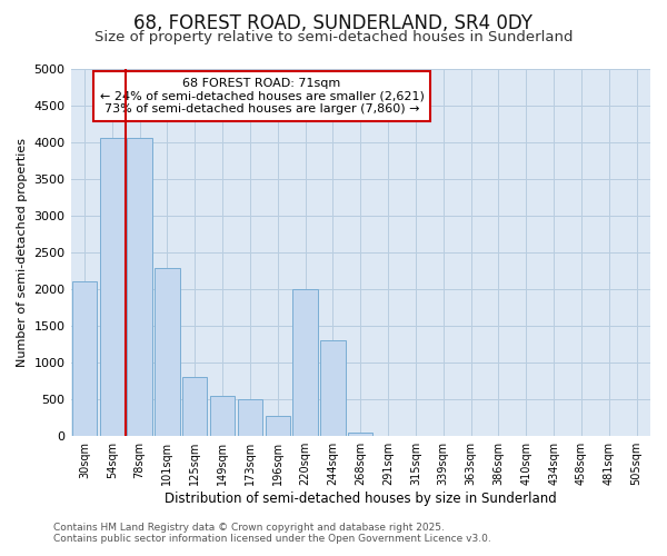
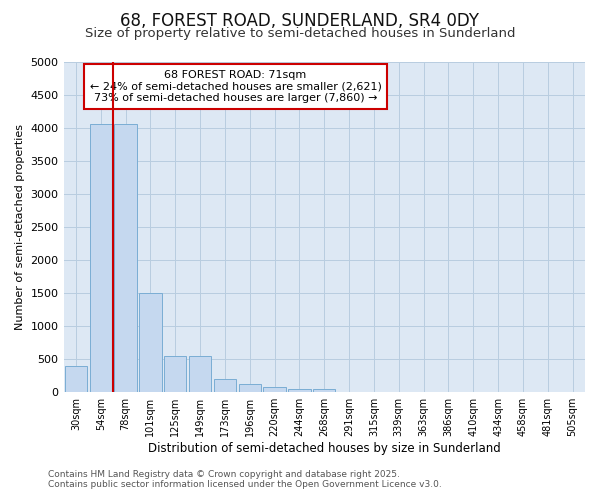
30sqm: 2100 -> 400
101sqm: 2280 -> 1500
125sqm: 800 -> 550
173sqm: 500 -> 200
196sqm: 280 -> 120
220sqm: 2000 -> 80
244sqm: 1300 -> 50
